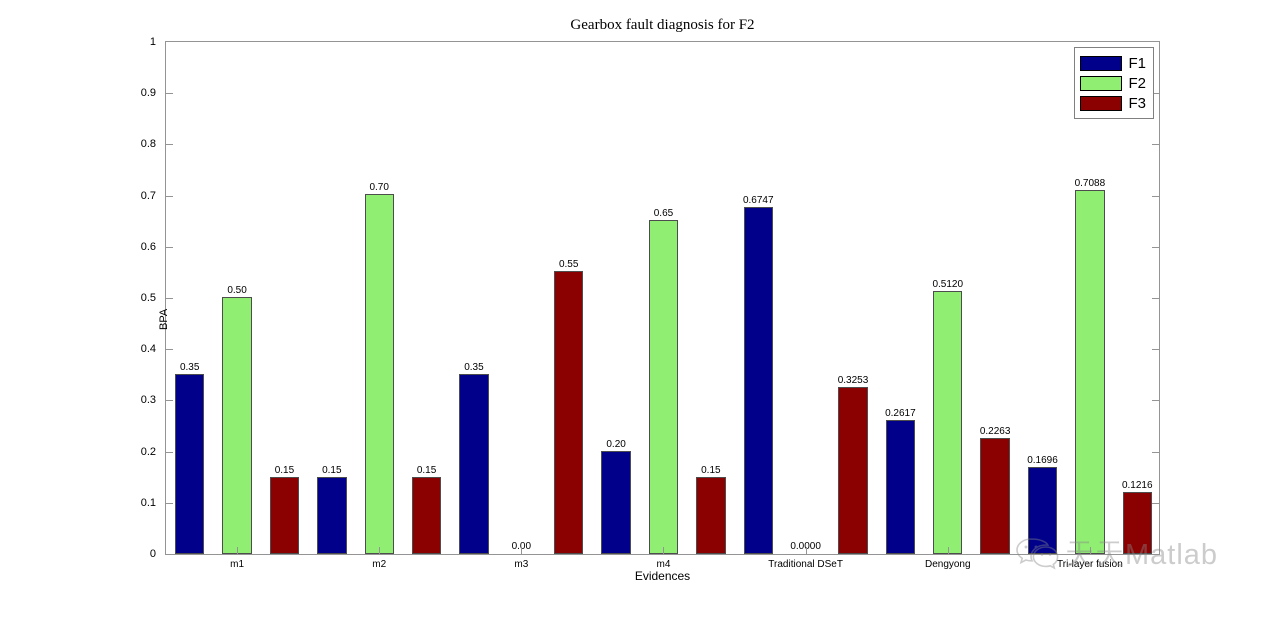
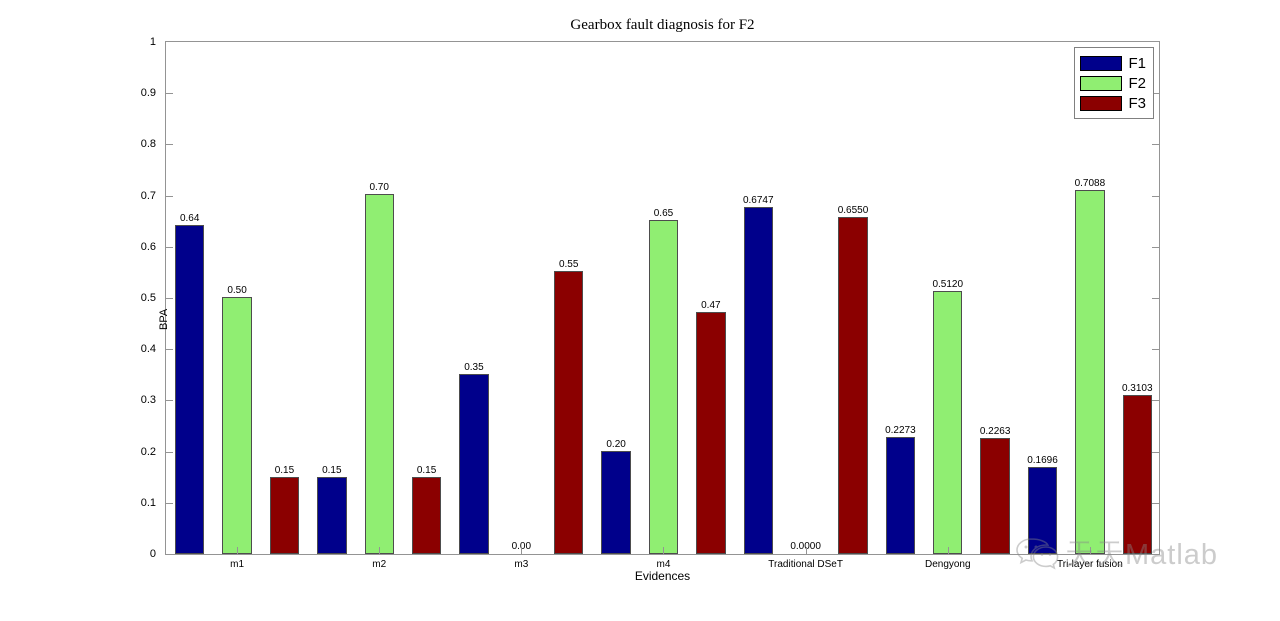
F1/m1: 0.35 -> 0.64
F3/m4: 0.15 -> 0.47
F3/Traditional DSeT: 0.3253 -> 0.6550
F1/Dengyong: 0.2617 -> 0.2273
F3/Tri-layer fusion: 0.1216 -> 0.3103
